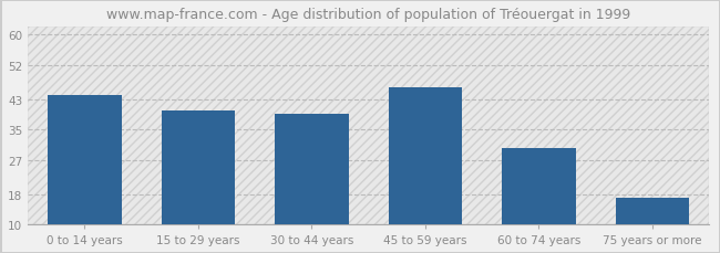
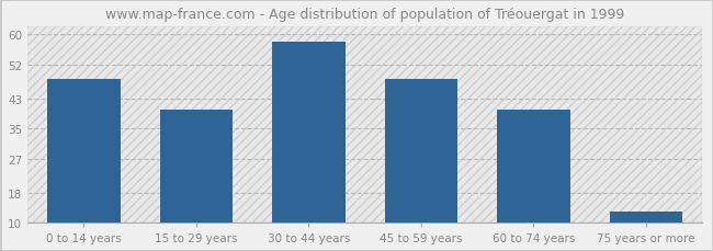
0 to 14 years: 44 -> 48
30 to 44 years: 39 -> 58
45 to 59 years: 46 -> 48
60 to 74 years: 30 -> 40
75 years or more: 17 -> 13
